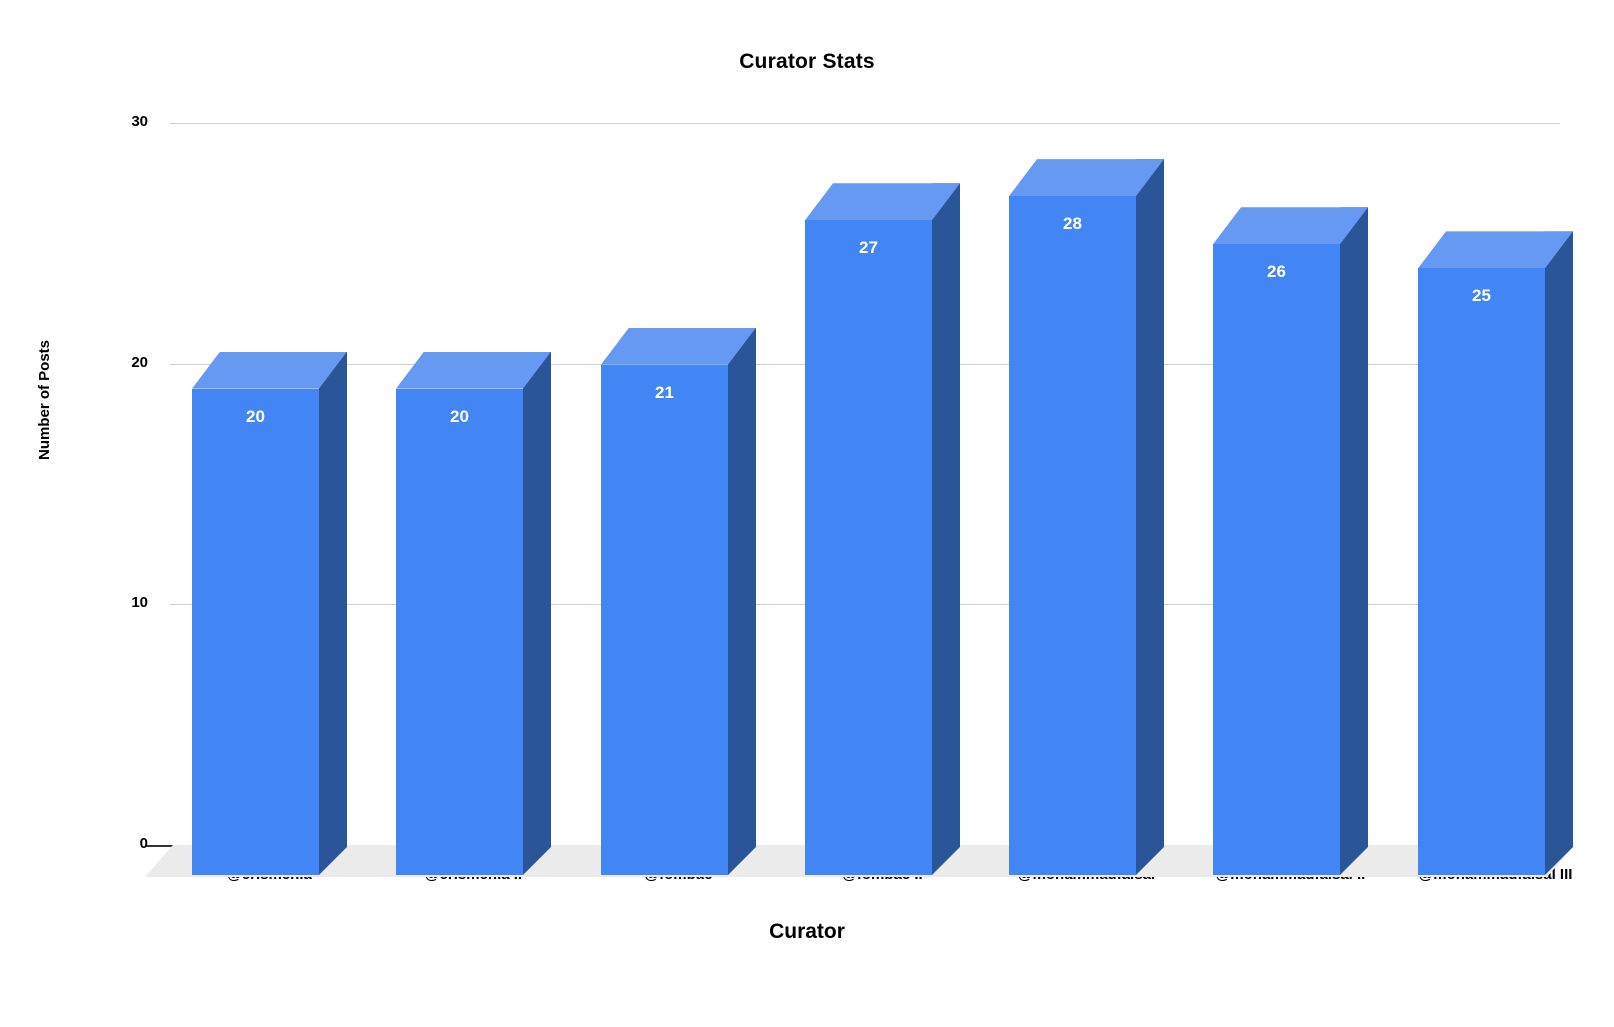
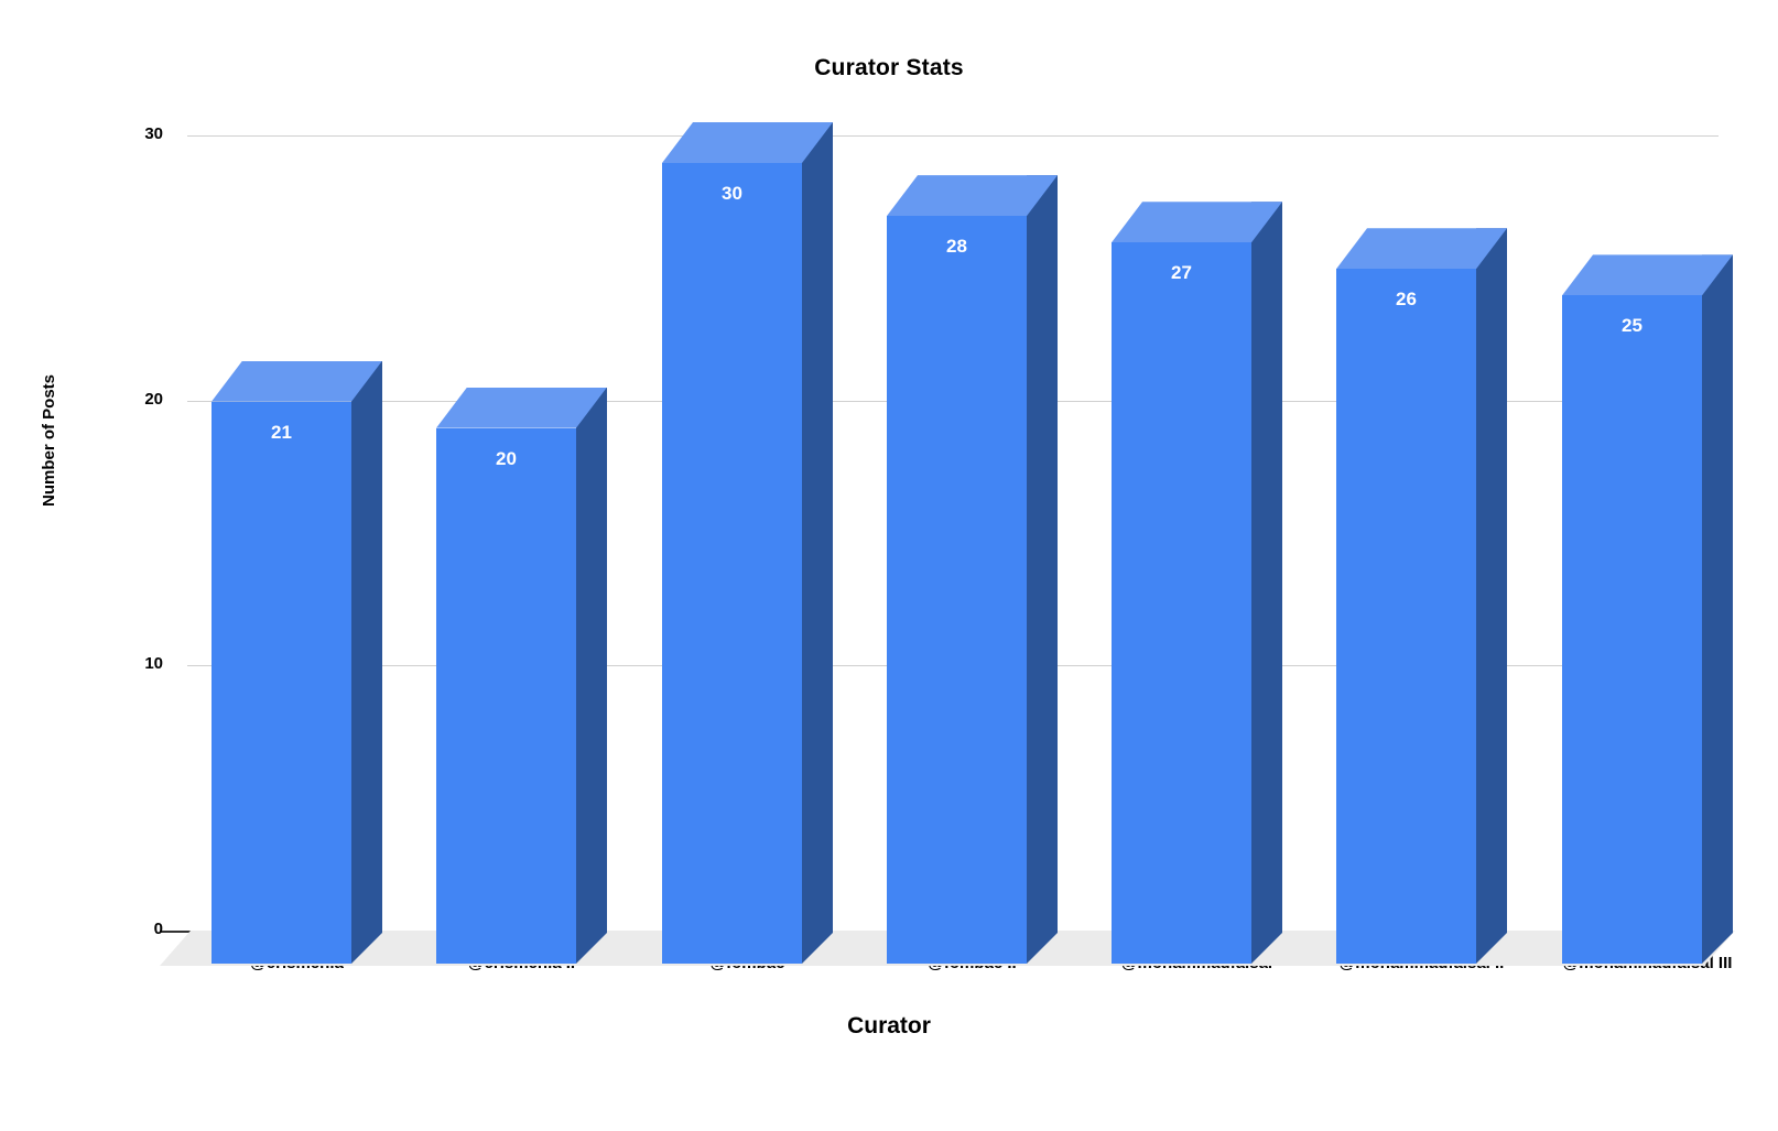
@crismenia: 20 -> 21
@fombae: 21 -> 30
@fombae II: 27 -> 28
@mohammadfaisal: 28 -> 27
